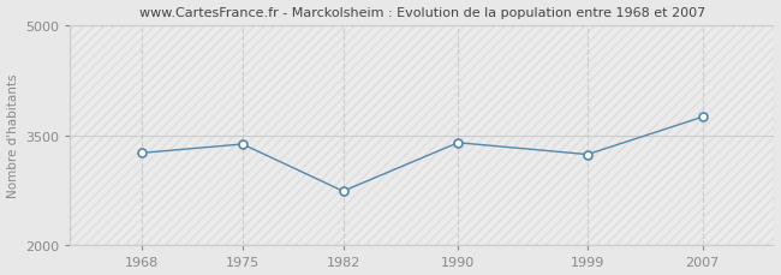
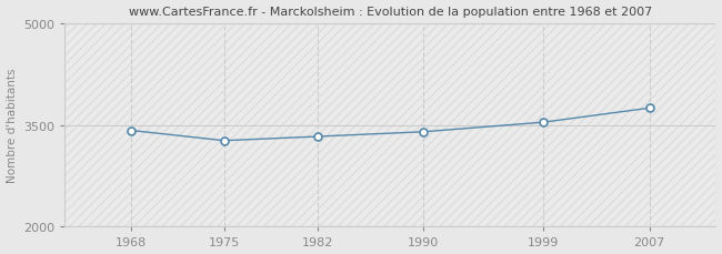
1968: 3260 -> 3420
1975: 3380 -> 3270
1982: 2740 -> 3330
1999: 3240 -> 3540
